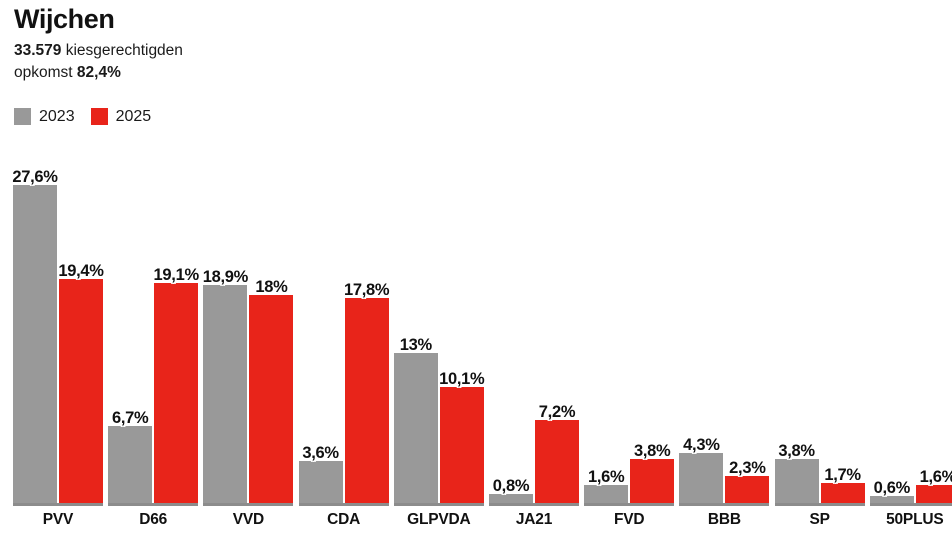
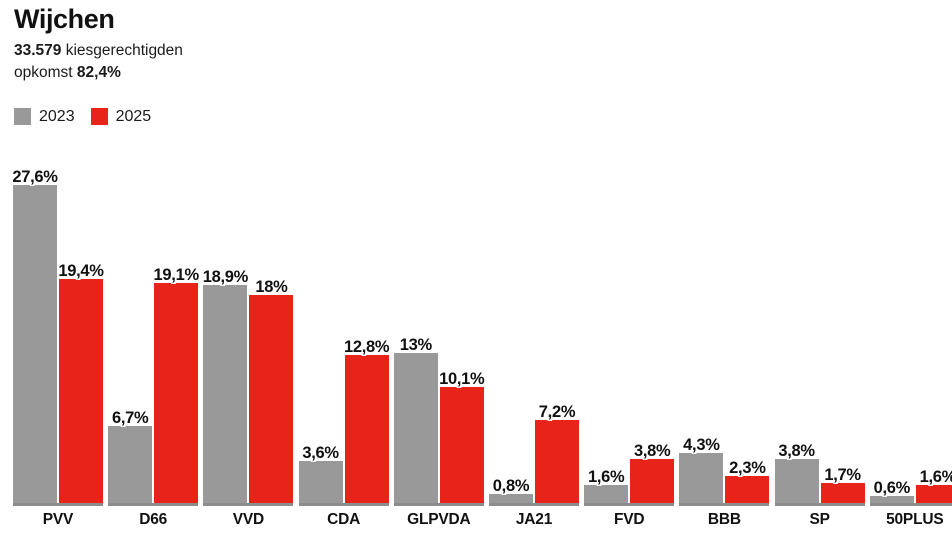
2025/CDA: 17,8% -> 12,8%
